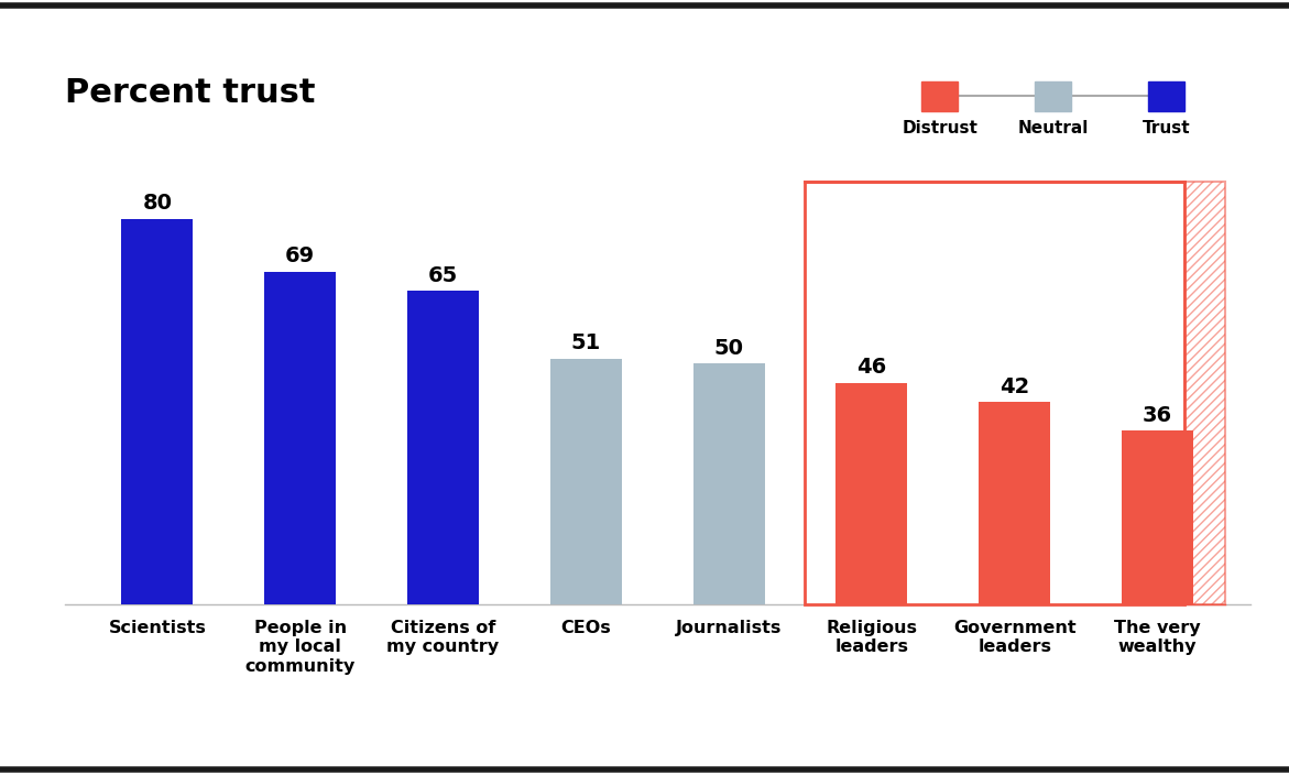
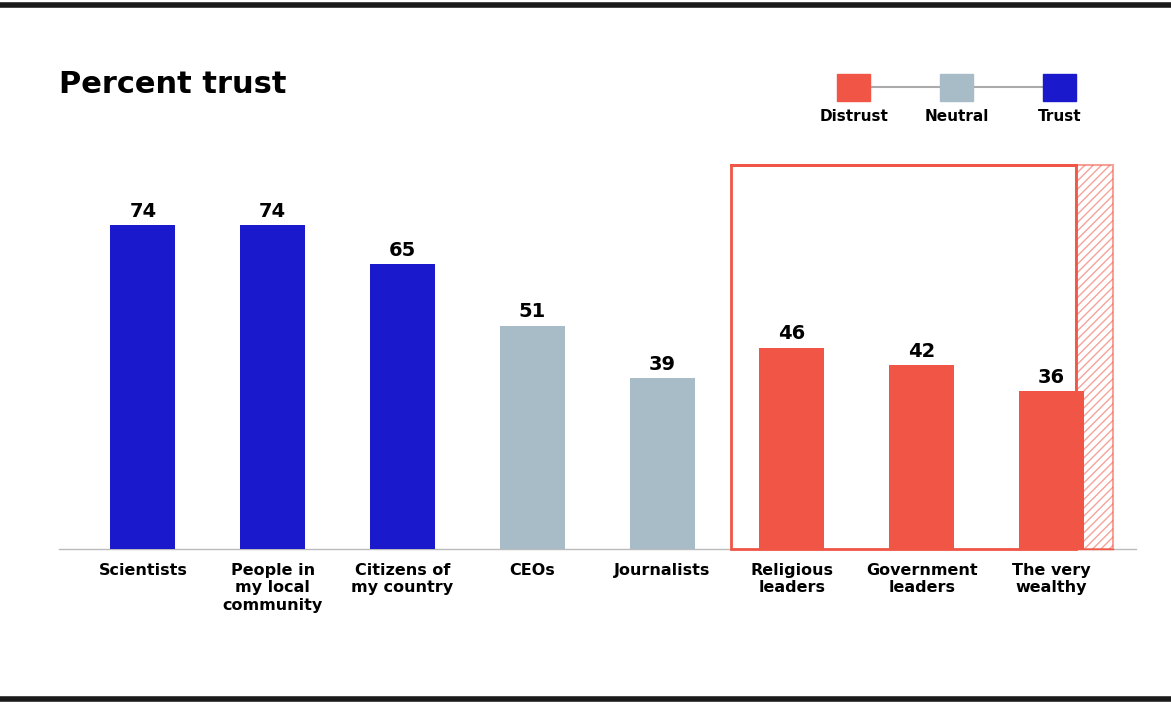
Scientists: 80 -> 74
People in my local community: 69 -> 74
Journalists: 50 -> 39
